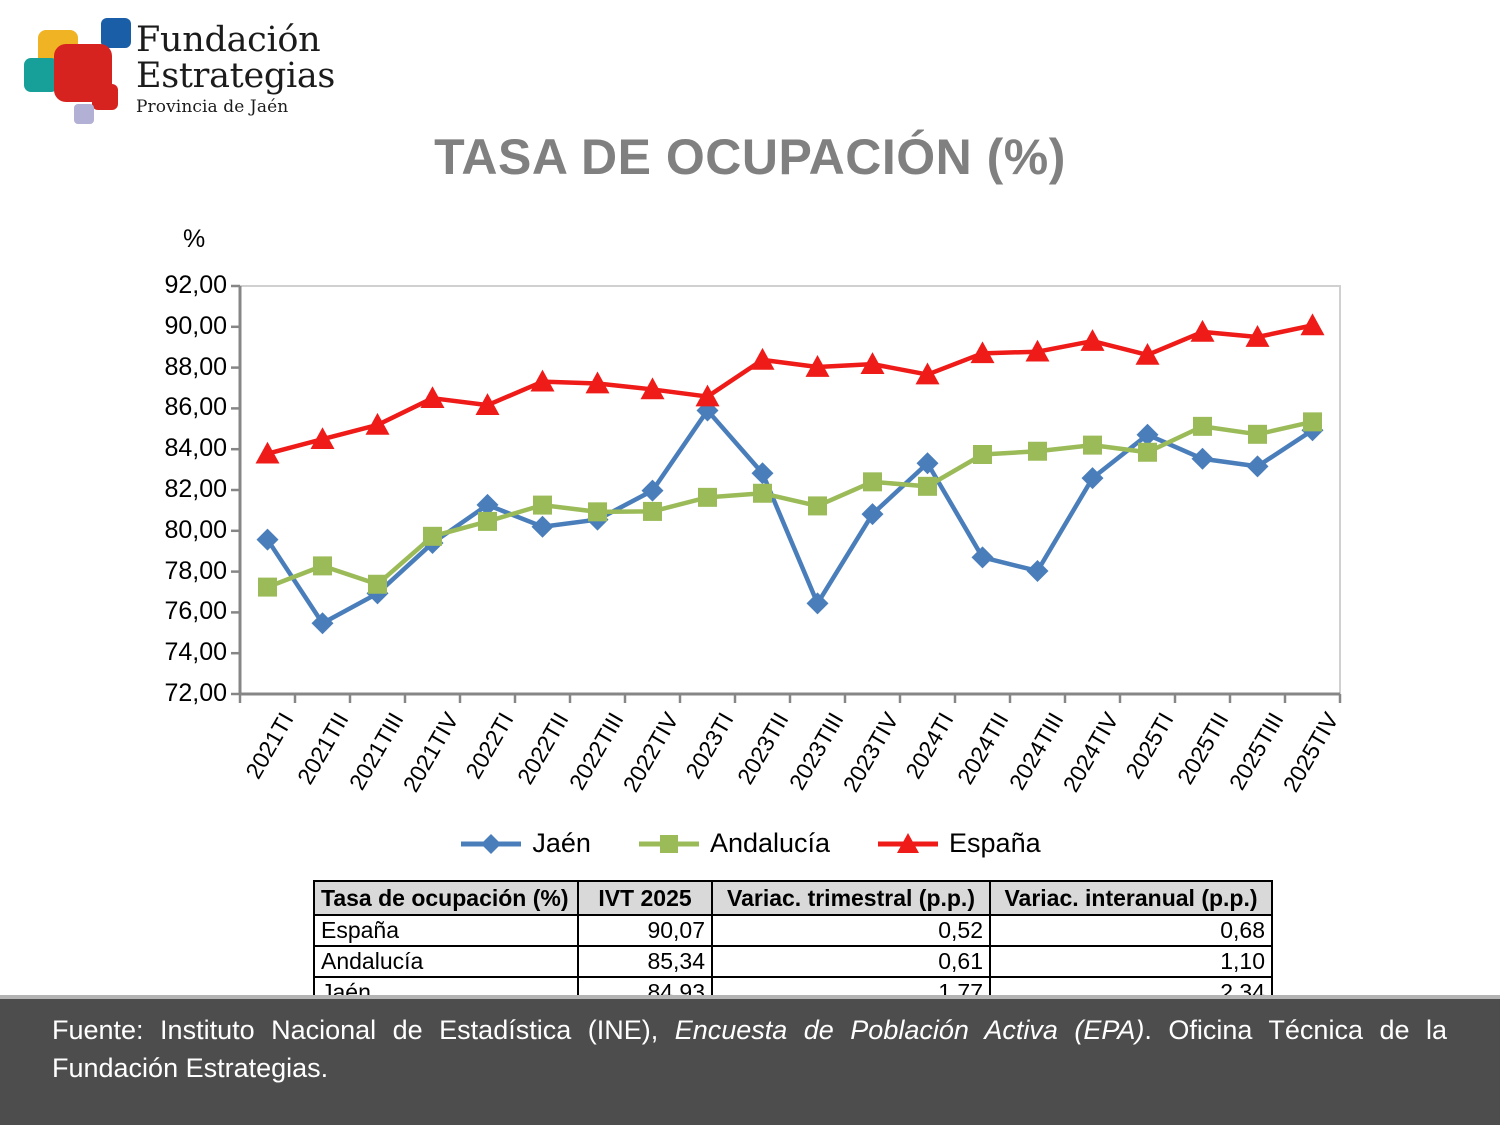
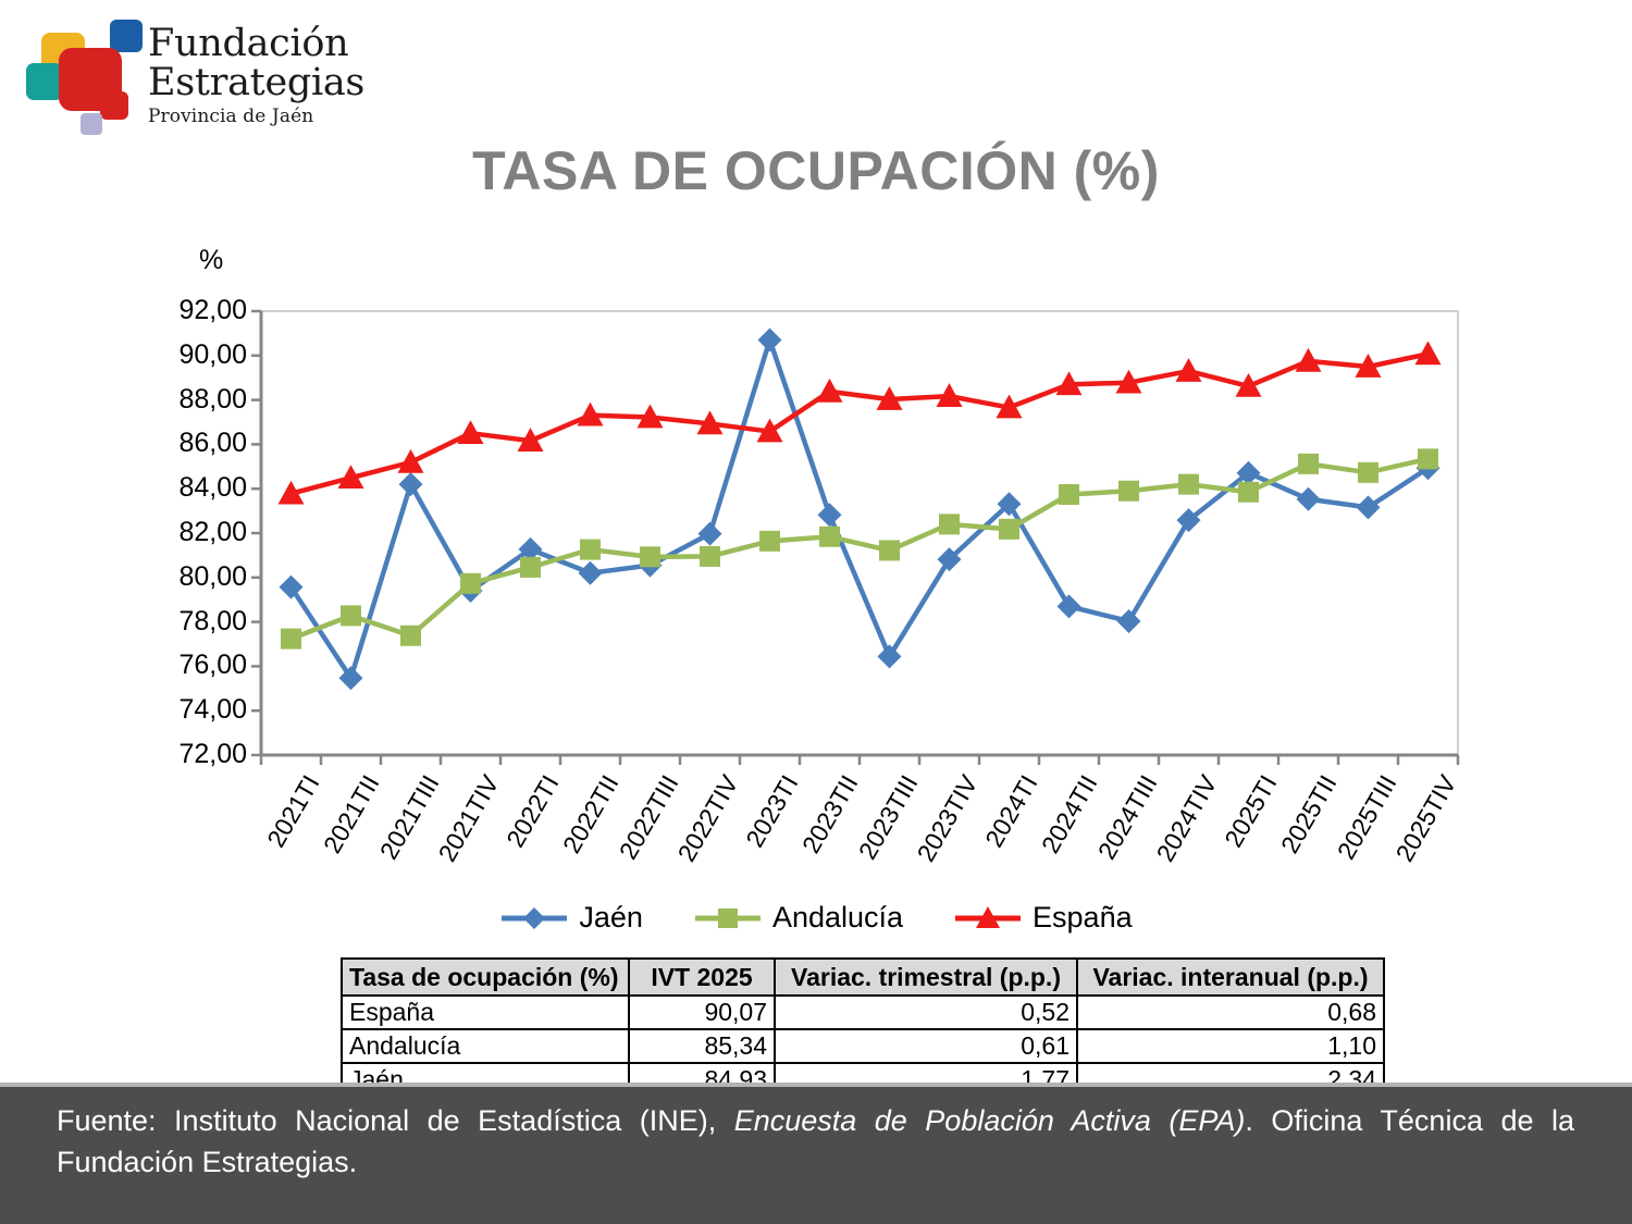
Jaén/2021TIII: 76,9 -> 84,2
Jaén/2023TI: 85,9 -> 90,7
